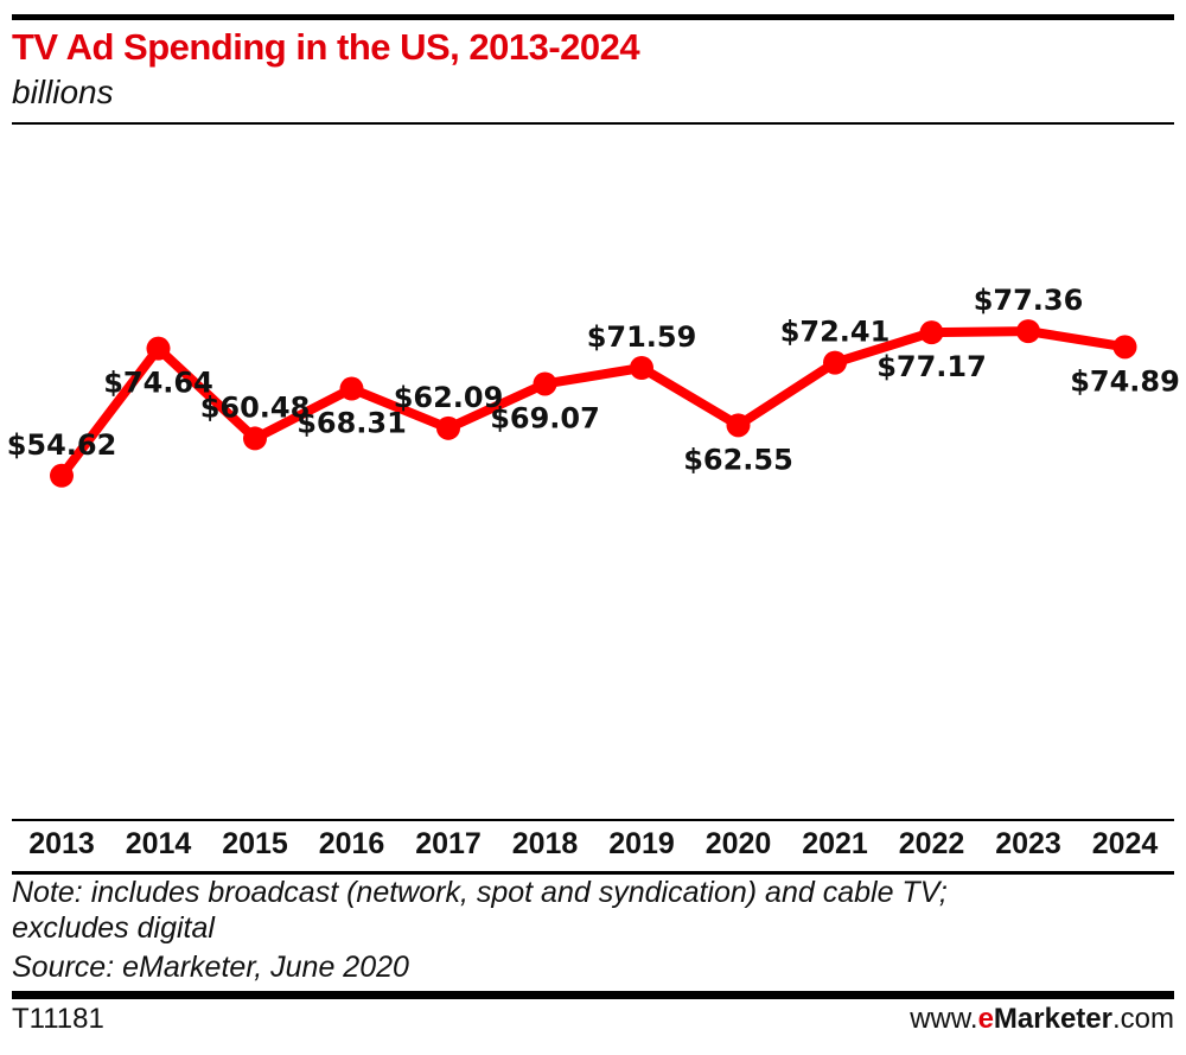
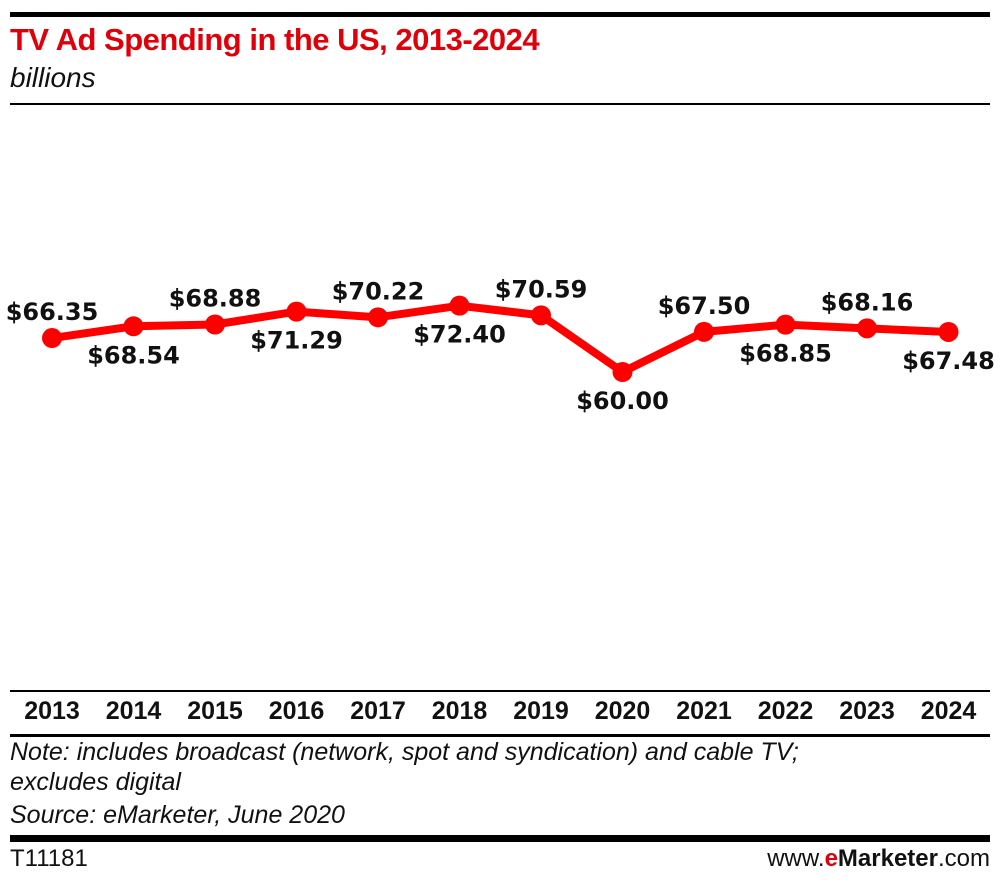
2013: $54.62 -> $66.35
2014: $74.64 -> $68.54
2015: $60.48 -> $68.88
2016: $68.31 -> $71.29
2017: $62.09 -> $70.22
2018: $69.07 -> $72.40
2019: $71.59 -> $70.59
2020: $62.55 -> $60.00
2021: $72.41 -> $67.50
2022: $77.17 -> $68.85
2023: $77.36 -> $68.16
2024: $74.89 -> $67.48
